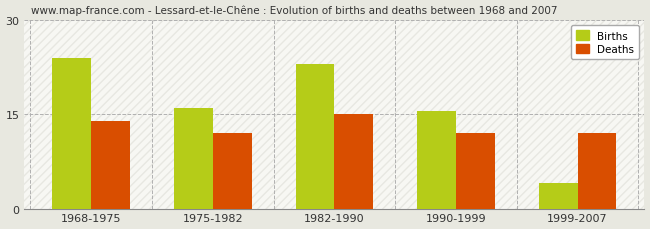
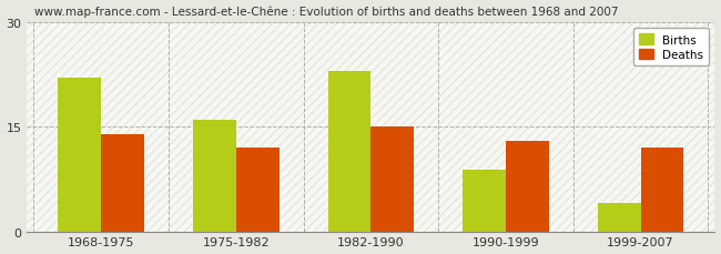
Births/1968-1975: 24.0 -> 22.0
Births/1990-1999: 15.5 -> 8.8
Deaths/1990-1999: 12 -> 13
